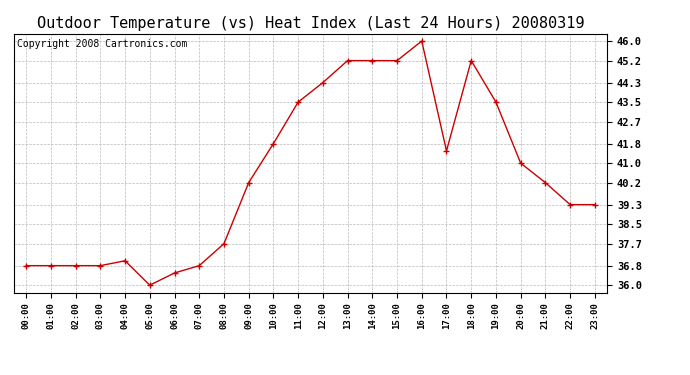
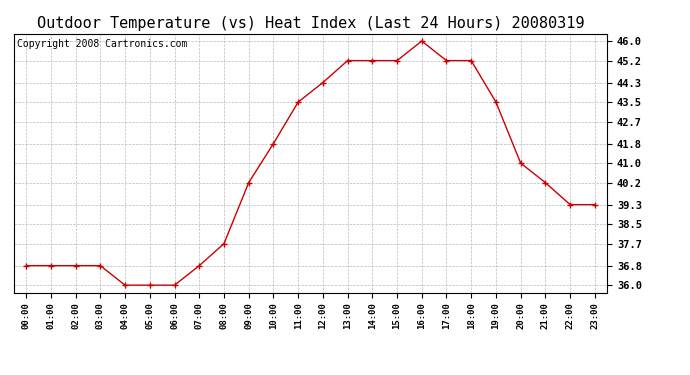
04:00: 37.0 -> 36.0
06:00: 36.5 -> 36.0
17:00: 41.5 -> 45.2
